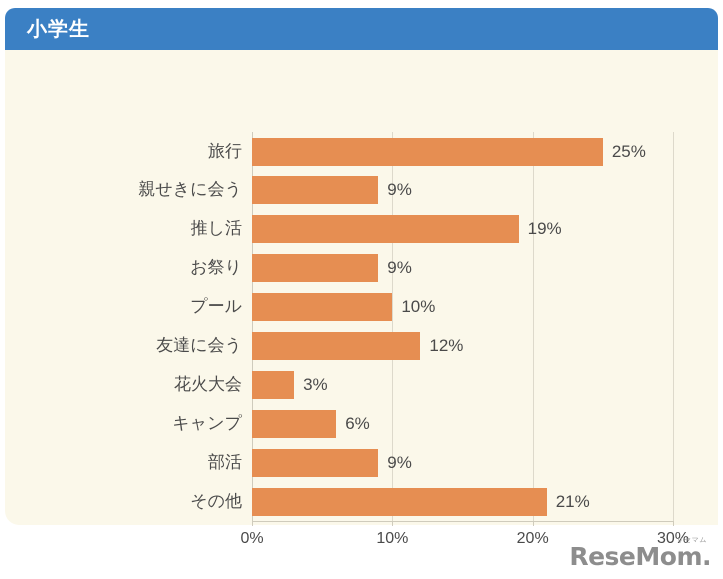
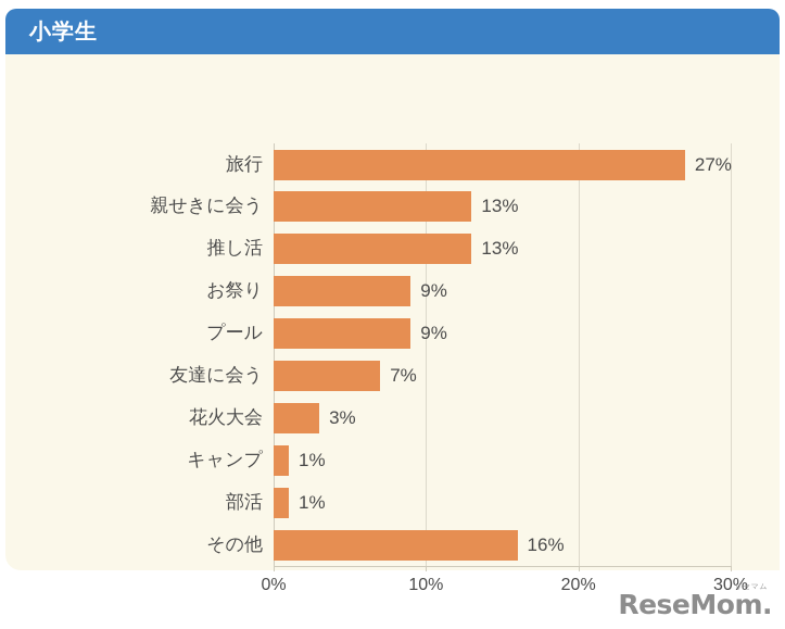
旅行: 25% -> 27%
親せきに会う: 9% -> 13%
推し活: 19% -> 13%
プール: 10% -> 9%
友達に会う: 12% -> 7%
キャンプ: 6% -> 1%
部活: 9% -> 1%
その他: 21% -> 16%
